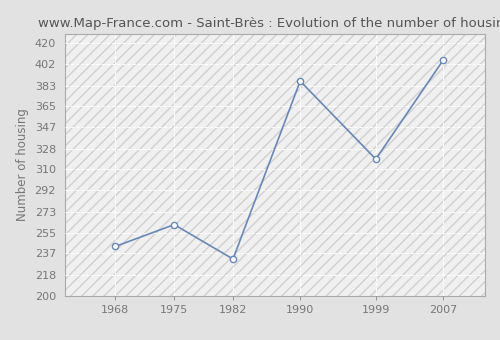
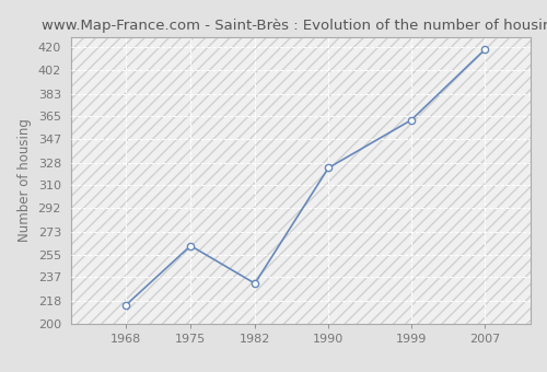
1968: 243 -> 215
1990: 387 -> 324
1999: 319 -> 362
2007: 405 -> 418
